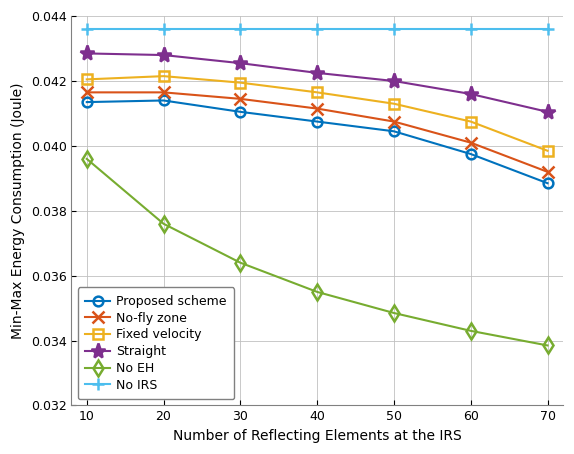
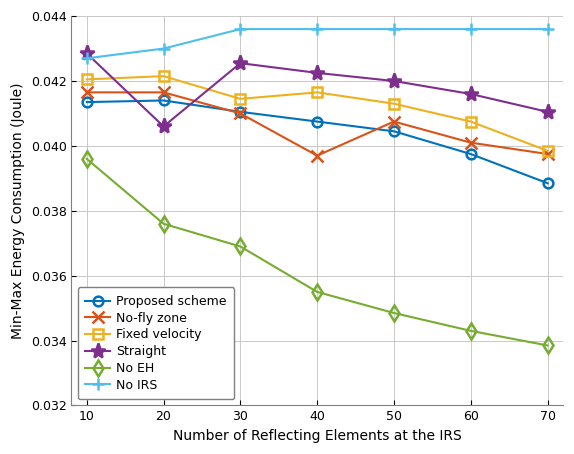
No IRS/10: 0.0436 -> 0.0427
Straight/20: 0.04280 -> 0.04060
No IRS/20: 0.0436 -> 0.0430
No-fly zone/30: 0.04145 -> 0.04100
Fixed velocity/30: 0.04195 -> 0.04145
No EH/30: 0.03640 -> 0.03690
No-fly zone/40: 0.04115 -> 0.03970
No-fly zone/70: 0.03920 -> 0.03975
